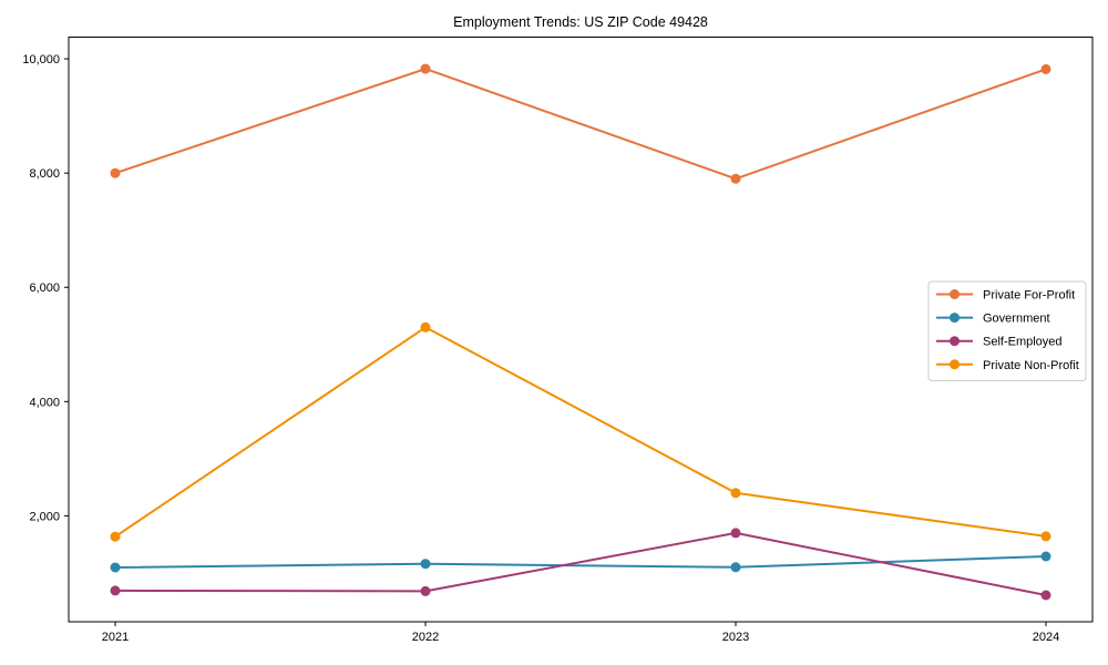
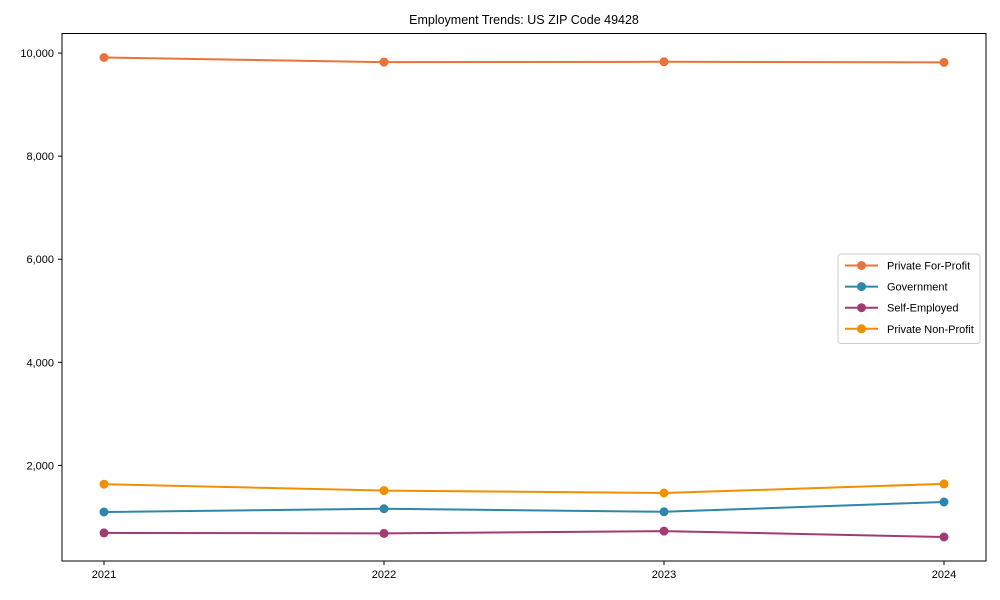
Private For-Profit/2021: 8000 -> 9900
Private Non-Profit/2022: 5300 -> 1500
Private For-Profit/2023: 7900 -> 9800
Self-Employed/2023: 1700 -> 700
Private Non-Profit/2023: 2400 -> 1500
